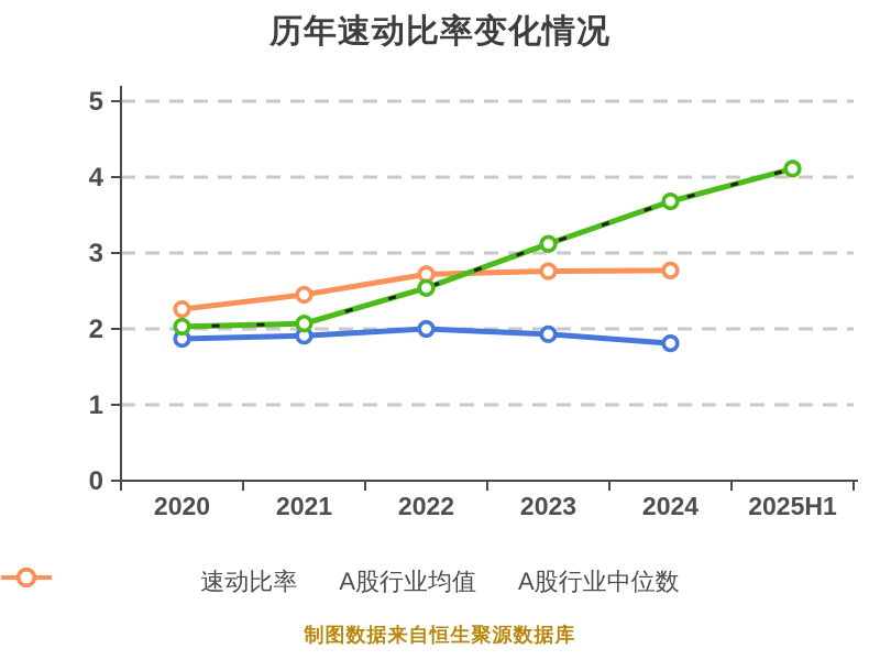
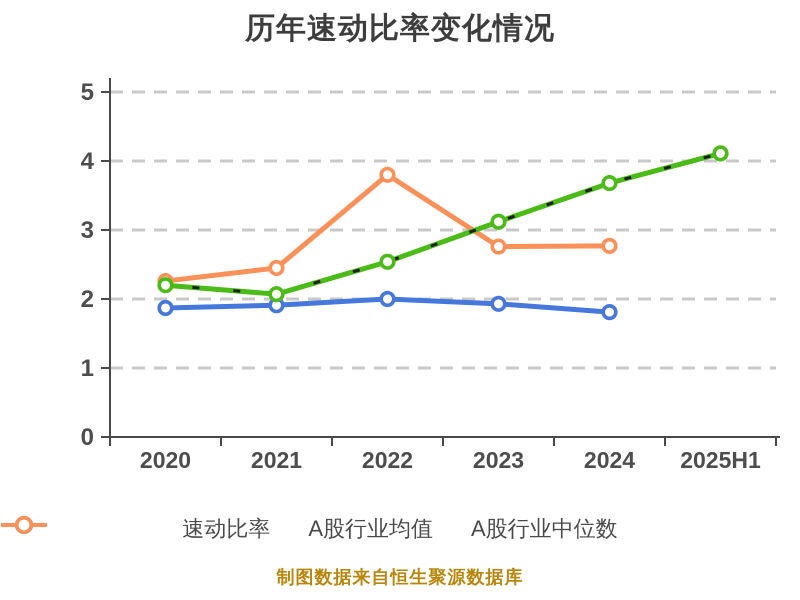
速动比率/2020: 2.0 -> 2.2
A股行业中位数/2022: 2.7 -> 3.8
